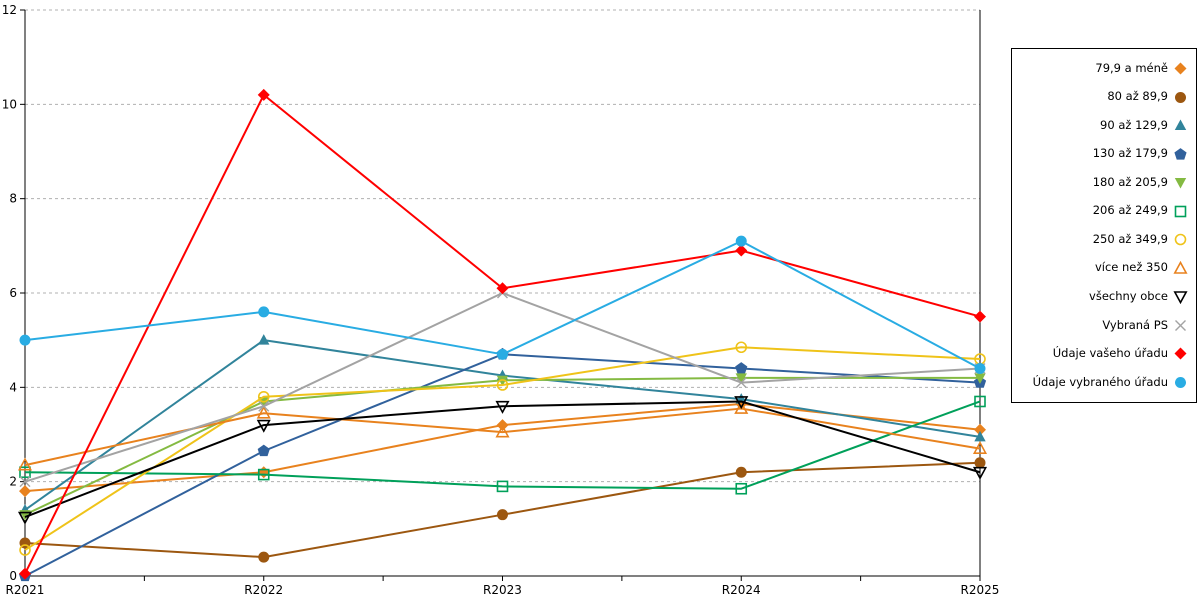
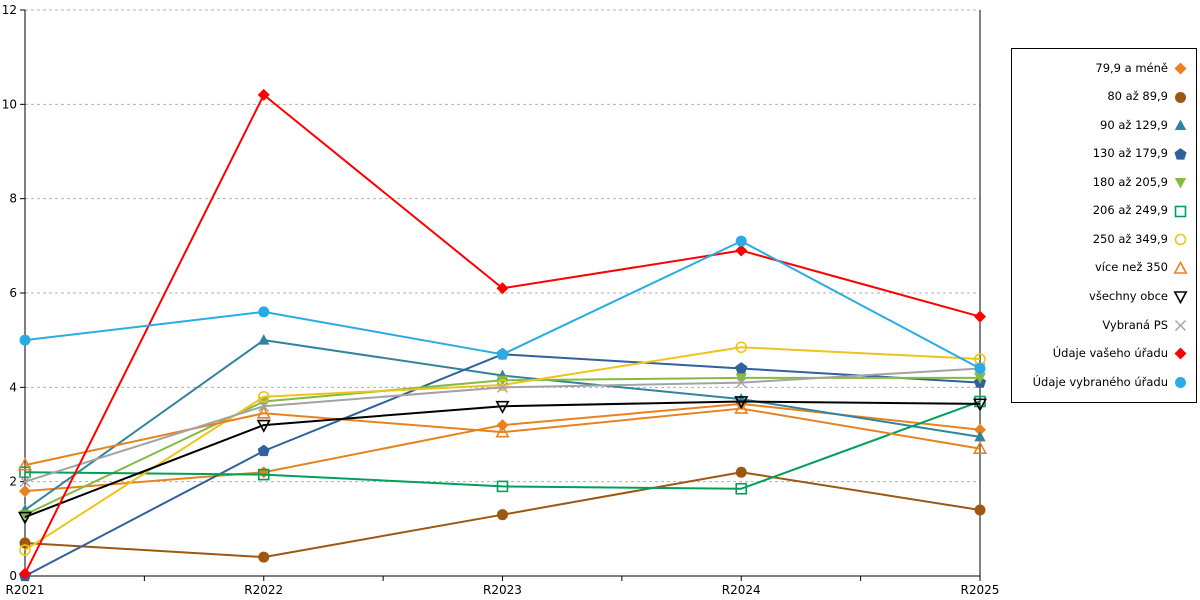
Vybraná PS/R2023: 6.0 -> 4.0
80 až 89,9/R2025: 2.4 -> 1.4
všechny obce/R2025: 2.2 -> 3.6
